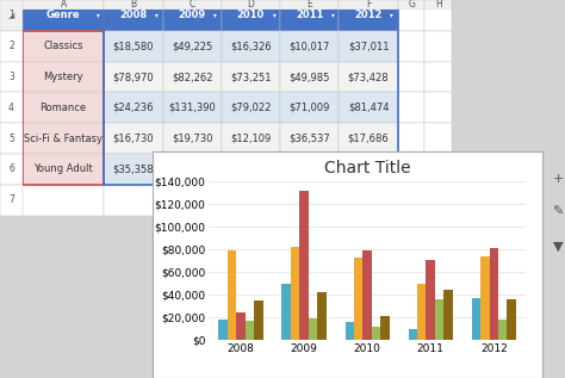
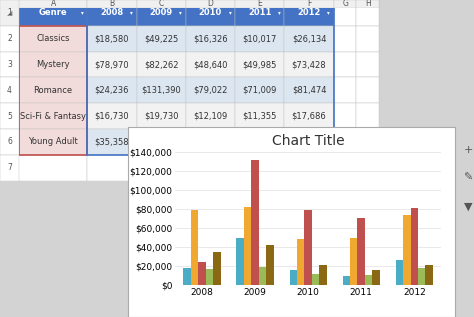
Mystery/2010: $73,251 -> $48,640
Sci-Fi & Fantasy/2011: $36,537 -> $11,355
Young Adult/2011: $44,000 -> $16,000
Classics/2012: $37,011 -> $26,134
Young Adult/2012: $36,000 -> $21,000
